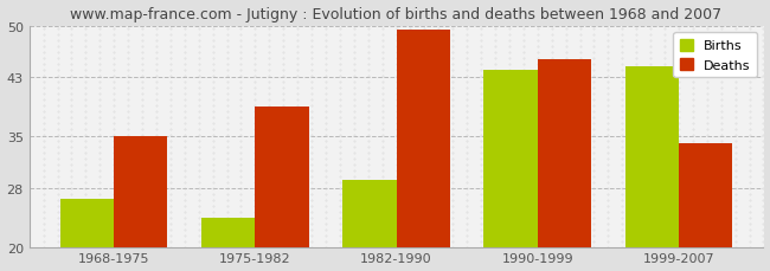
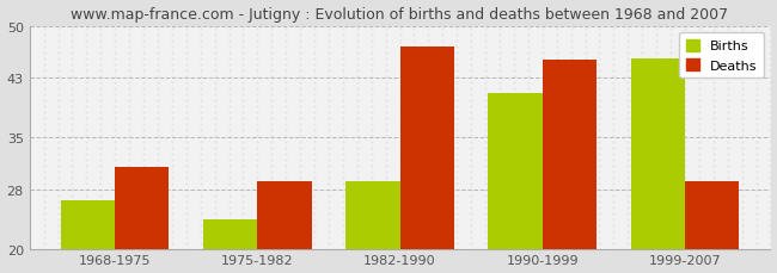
Deaths/1968-1975: 35.0 -> 31.0
Deaths/1975-1982: 39.0 -> 29.0
Deaths/1982-1990: 49.5 -> 47.2
Births/1990-1999: 44.0 -> 41.0
Births/1999-2007: 44.5 -> 45.6
Deaths/1999-2007: 34.0 -> 29.0
